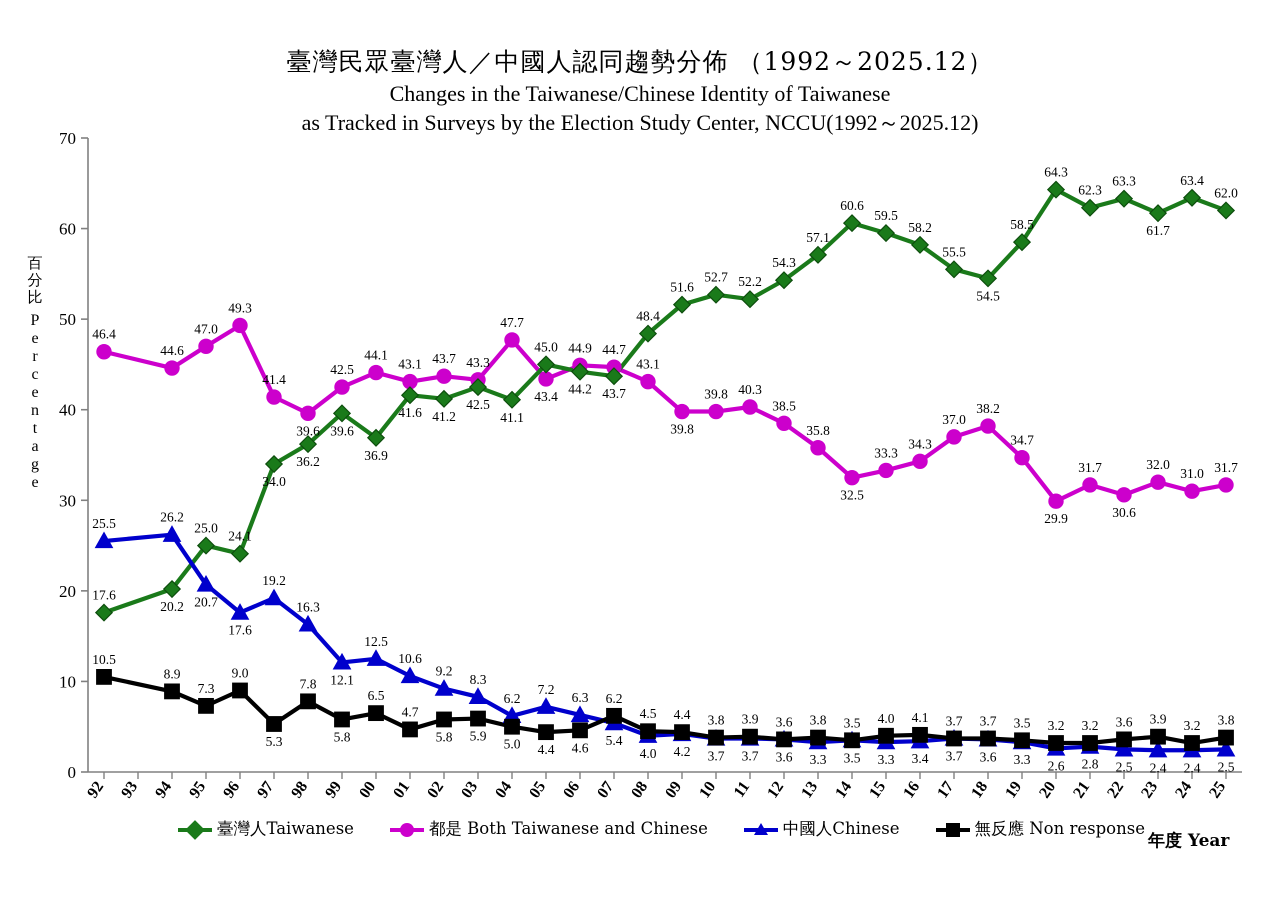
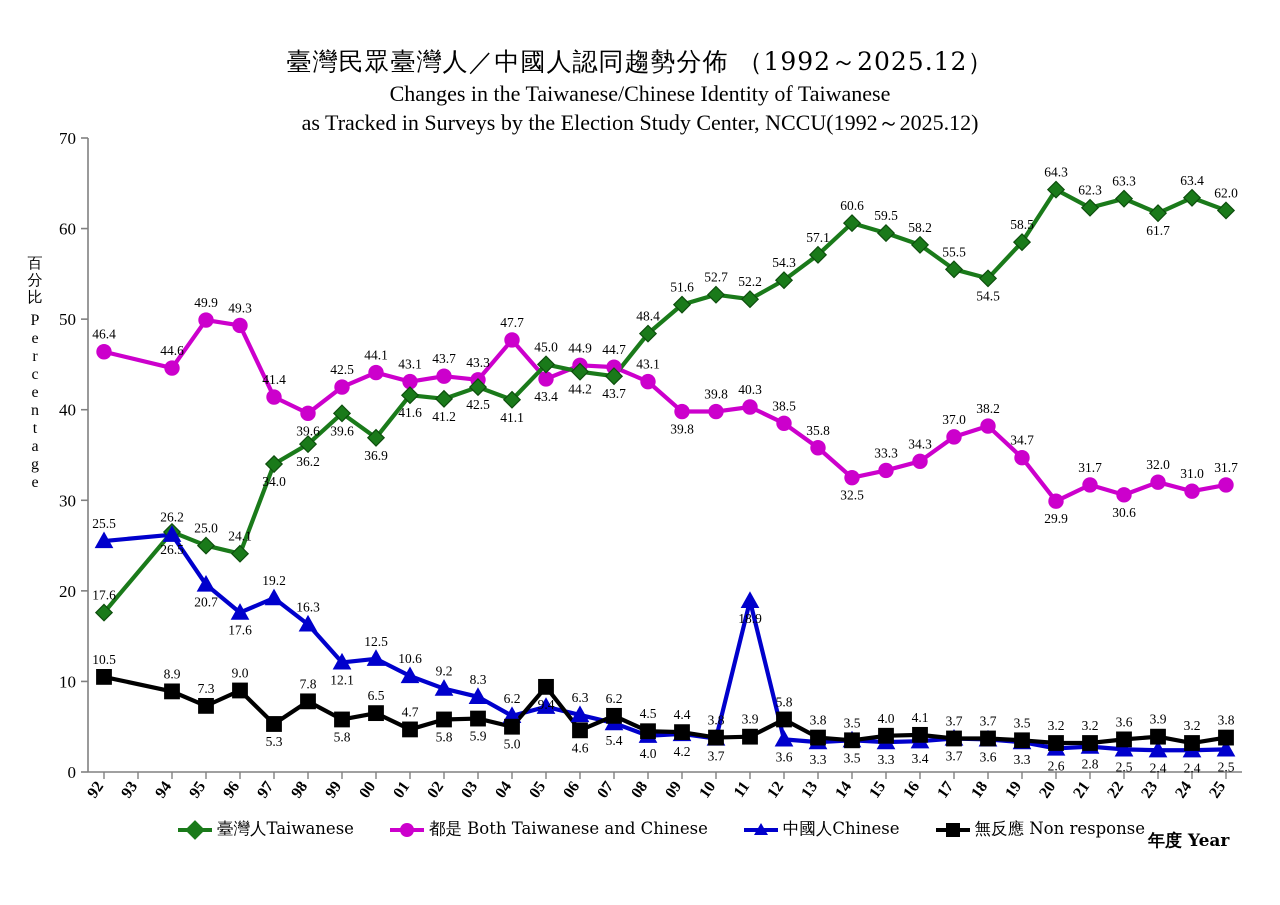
臺灣人Taiwanese/94: 20.2 -> 26.5
都是 Both Taiwanese and Chinese/95: 47.0 -> 49.9
無反應 Non response/05: 4.4 -> 9.4
中國人Chinese/11: 3.7 -> 18.9
無反應 Non response/12: 3.6 -> 5.8
